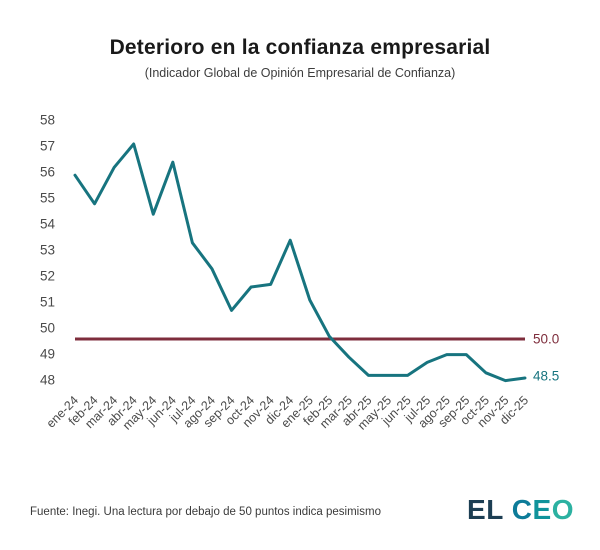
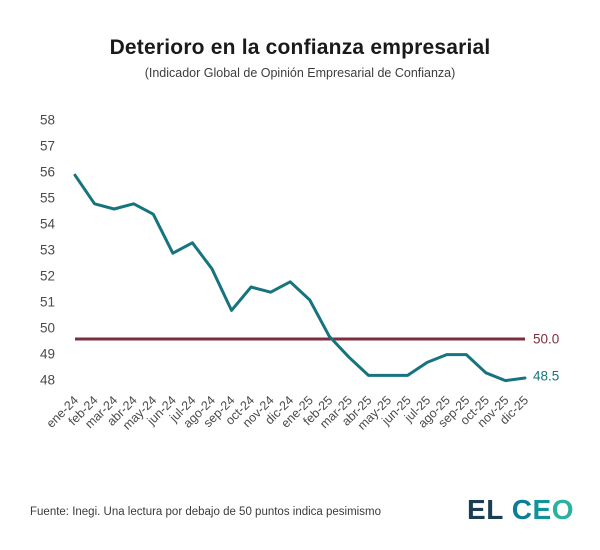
mar-24: 56.6 -> 55.0
abr-24: 57.5 -> 55.2
jun-24: 56.8 -> 53.3
nov-24: 52.1 -> 51.8
dic-24: 53.8 -> 52.2
